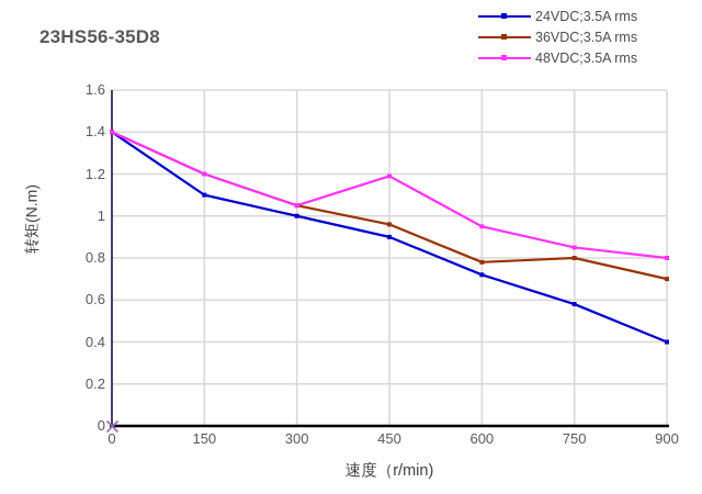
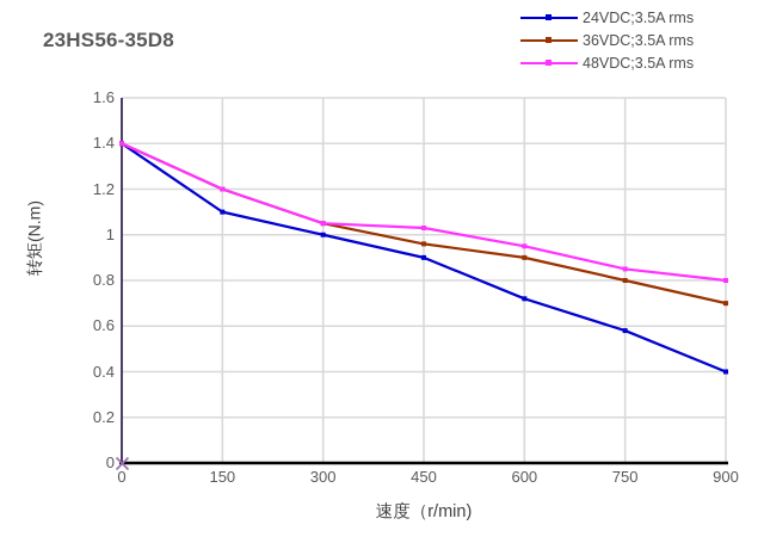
48VDC;3.5A rms/450: 1.19 -> 1.03
36VDC;3.5A rms/600: 0.78 -> 0.90
